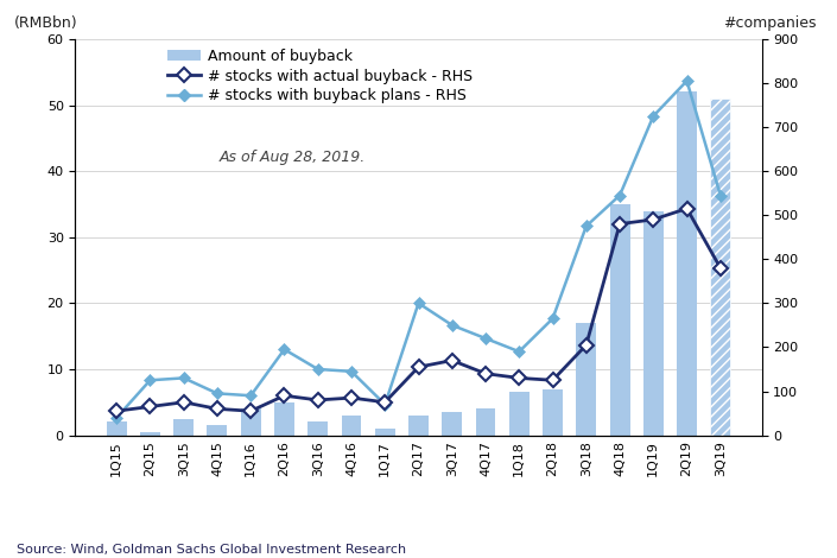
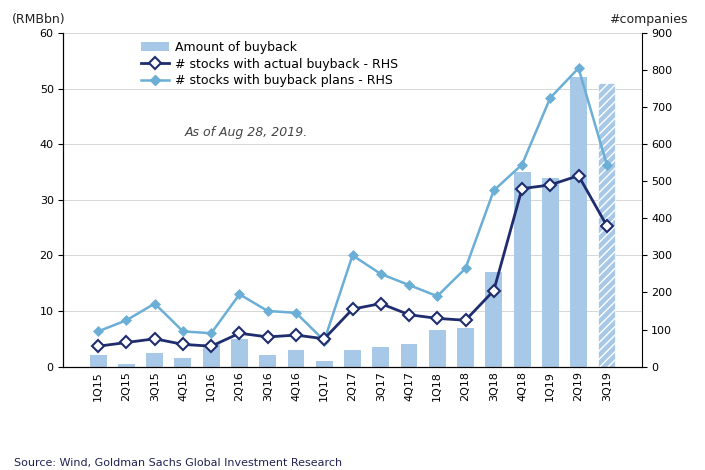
# stocks with buyback plans - RHS/1Q15: 40 -> 95
# stocks with buyback plans - RHS/3Q15: 130 -> 170
